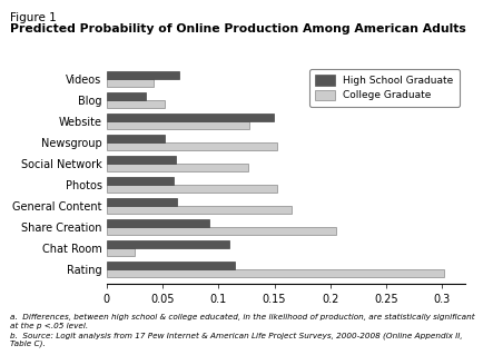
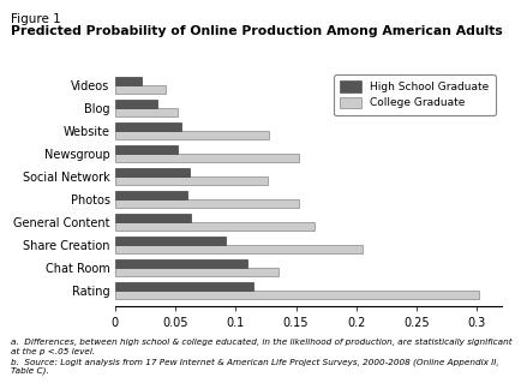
High School Graduate/Videos: 0.065 -> 0.022
High School Graduate/Website: 0.149 -> 0.055
College Graduate/Chat Room: 0.025 -> 0.135
